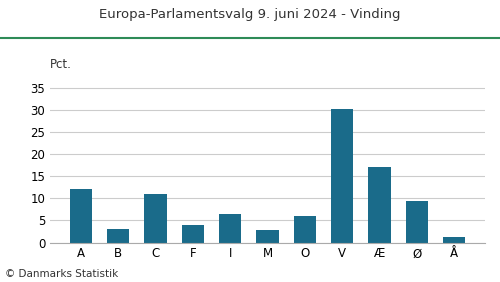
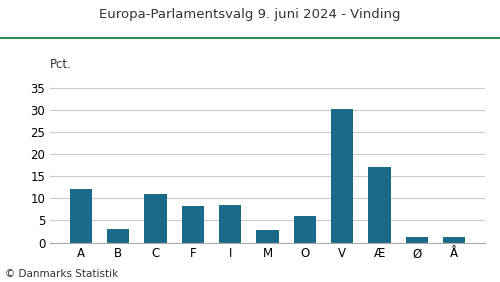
F: 4.0 -> 8.3
I: 6.5 -> 8.4
Ø: 9.5 -> 1.2
